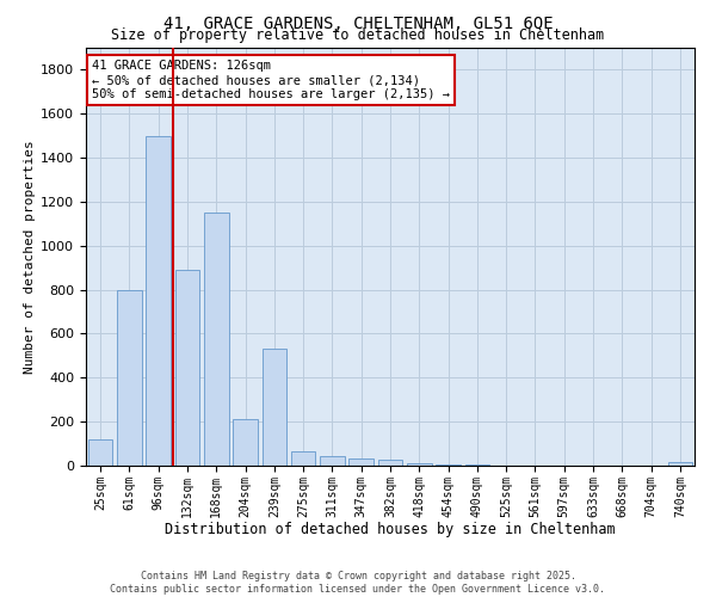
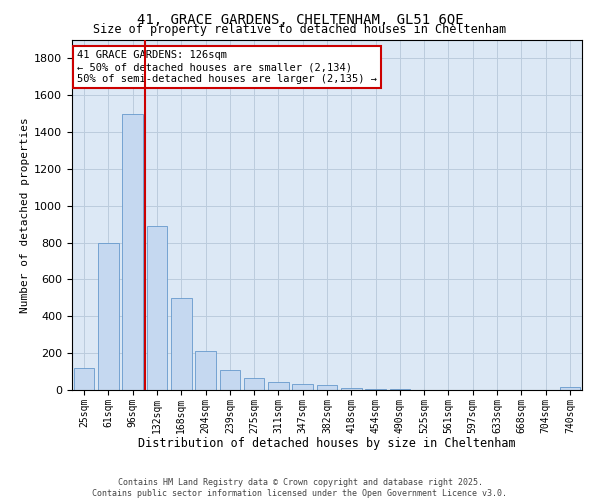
168sqm: 1150 -> 500
239sqm: 530 -> 110
